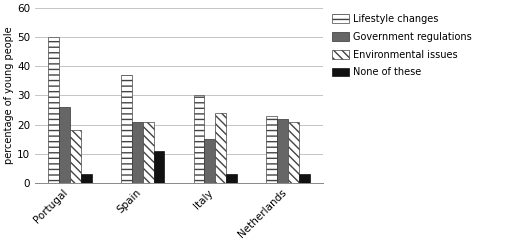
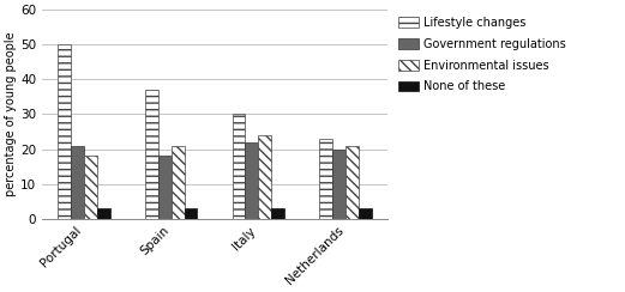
Government regulations/Portugal: 26 -> 21
Government regulations/Spain: 21 -> 18
None of these/Spain: 11 -> 3
Government regulations/Italy: 15 -> 22
Government regulations/Netherlands: 22 -> 20
